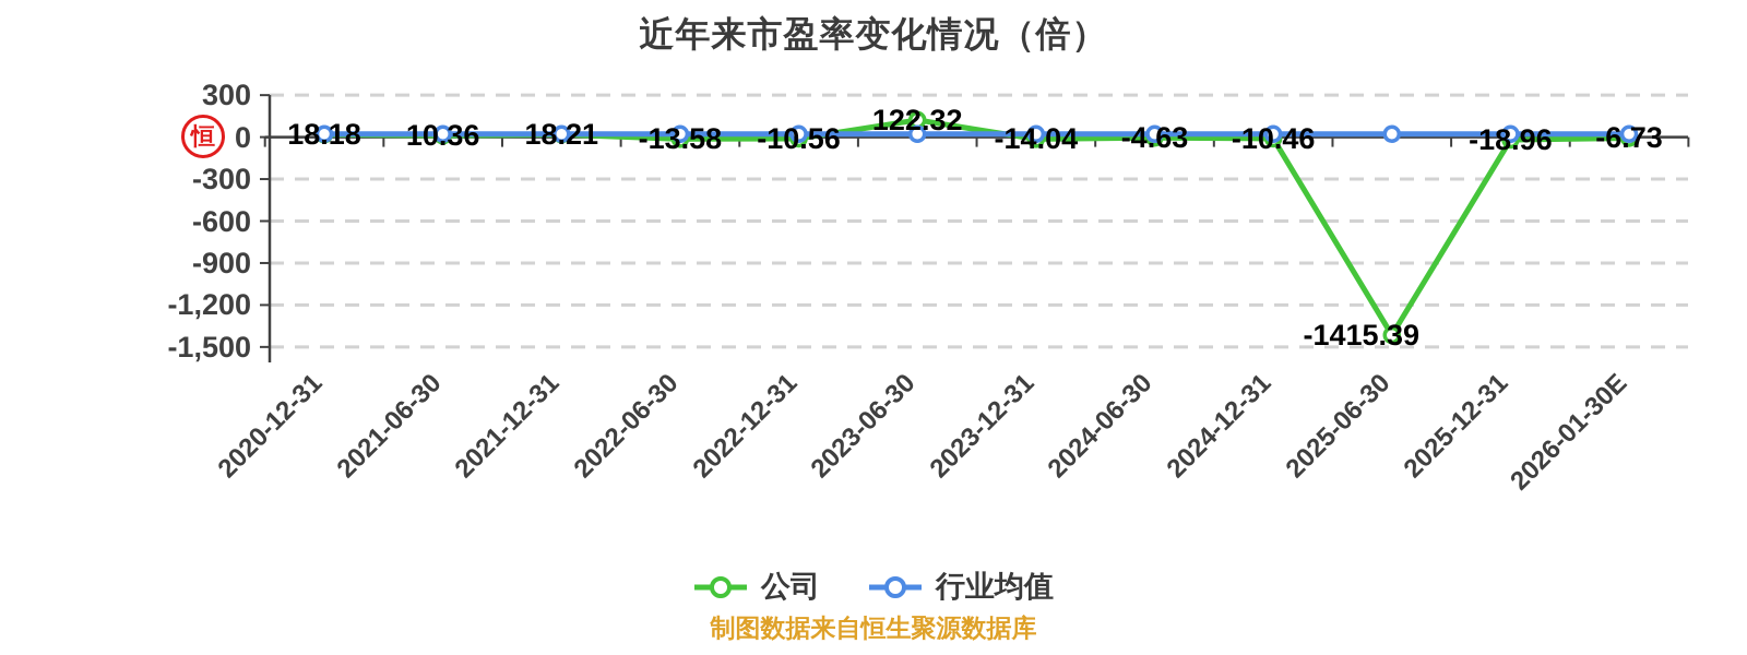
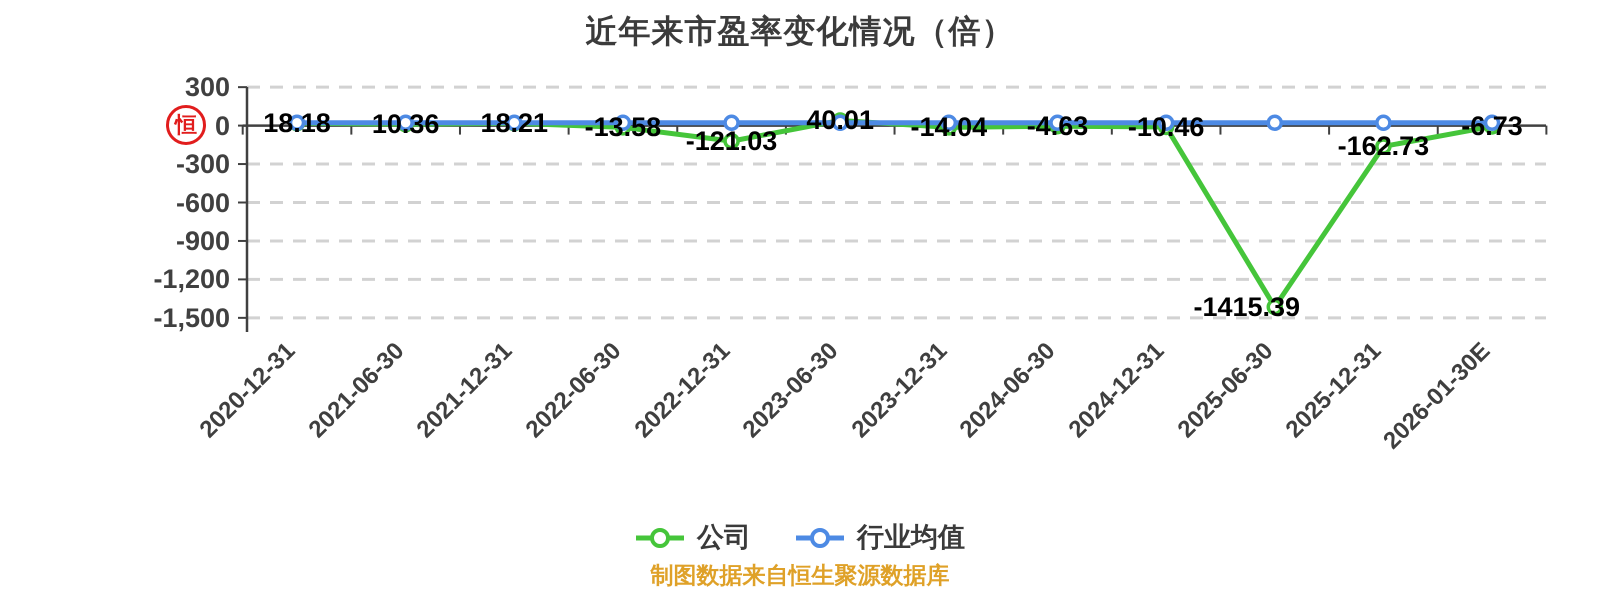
公司/2022-12-31: -10.56 -> -121.03
公司/2023-06-30: 122.32 -> 40.01
公司/2025-12-31: -18.96 -> -162.73
